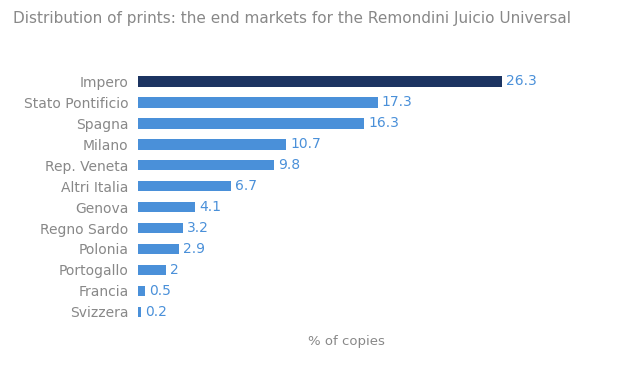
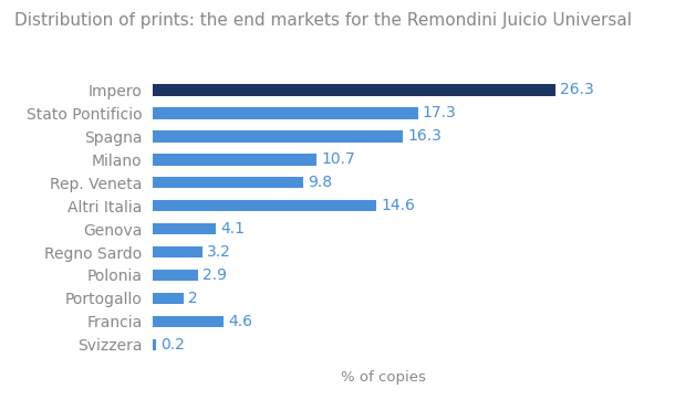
Altri Italia: 6.7 -> 14.6
Francia: 0.5 -> 4.6
